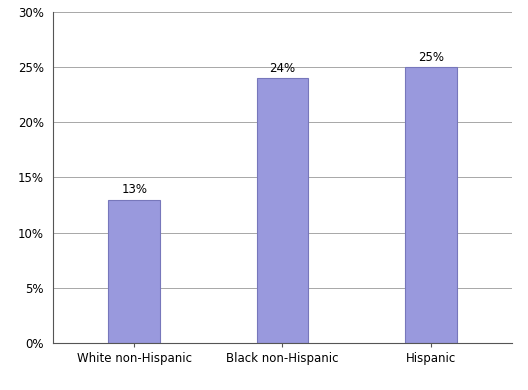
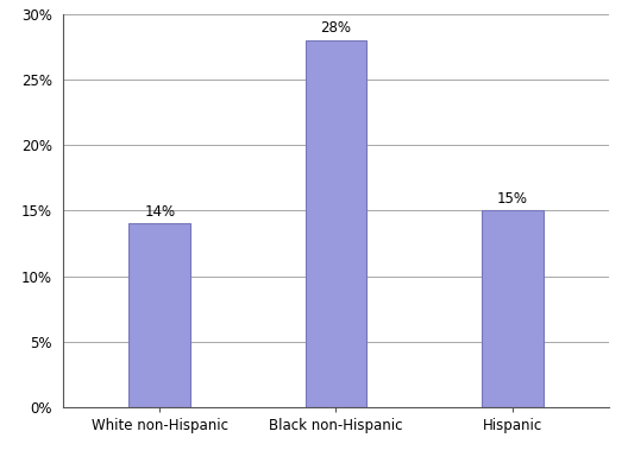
White non-Hispanic: 13% -> 14%
Black non-Hispanic: 24% -> 28%
Hispanic: 25% -> 15%
